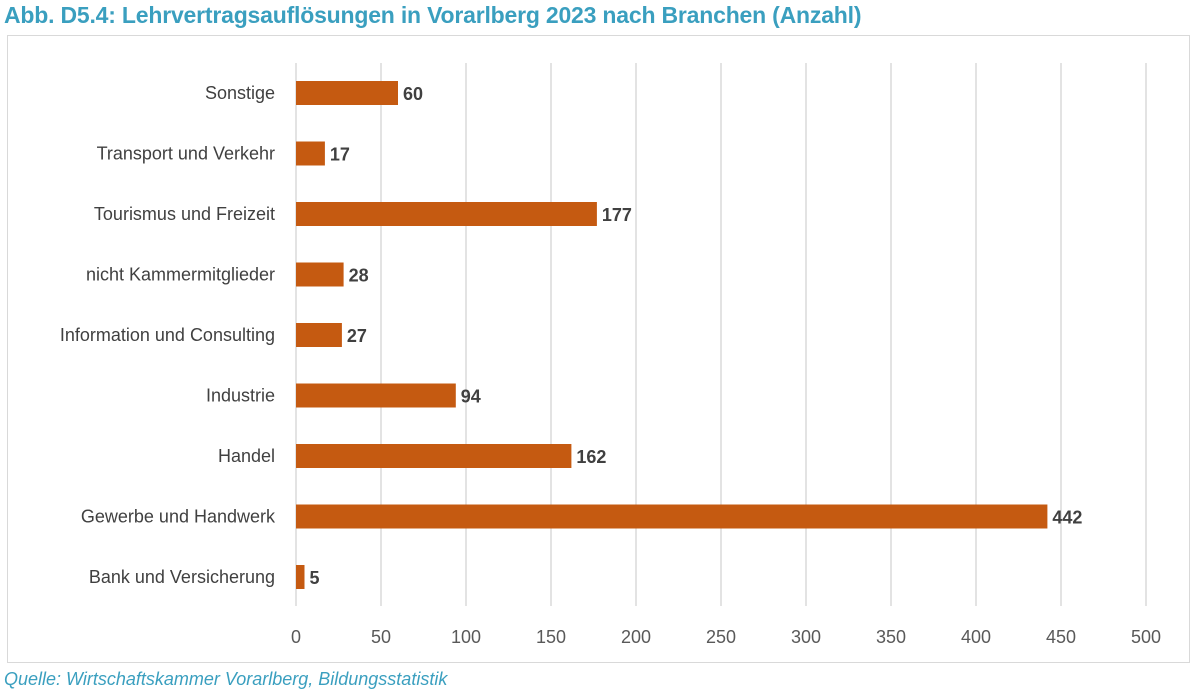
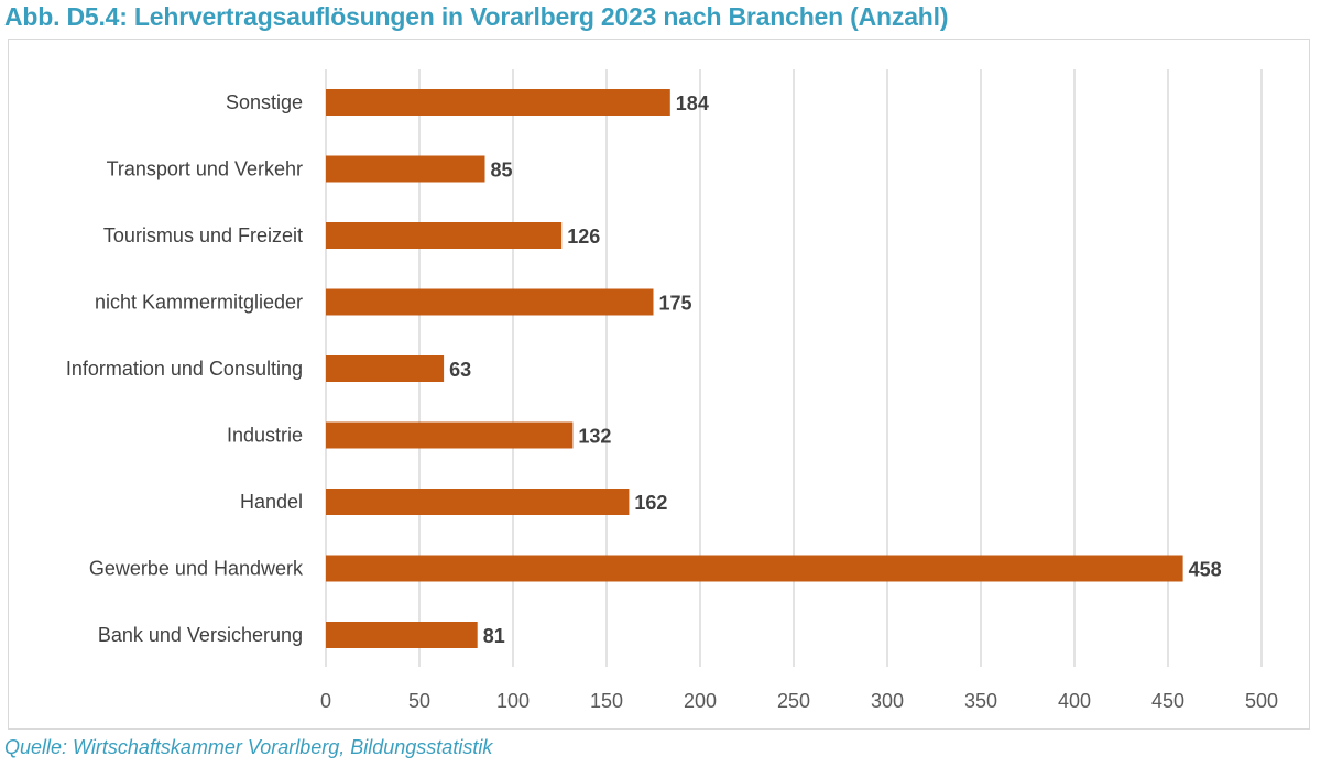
Sonstige: 60 -> 184
Transport und Verkehr: 17 -> 85
Tourismus und Freizeit: 177 -> 126
nicht Kammermitglieder: 28 -> 175
Information und Consulting: 27 -> 63
Industrie: 94 -> 132
Gewerbe und Handwerk: 442 -> 458
Bank und Versicherung: 5 -> 81
